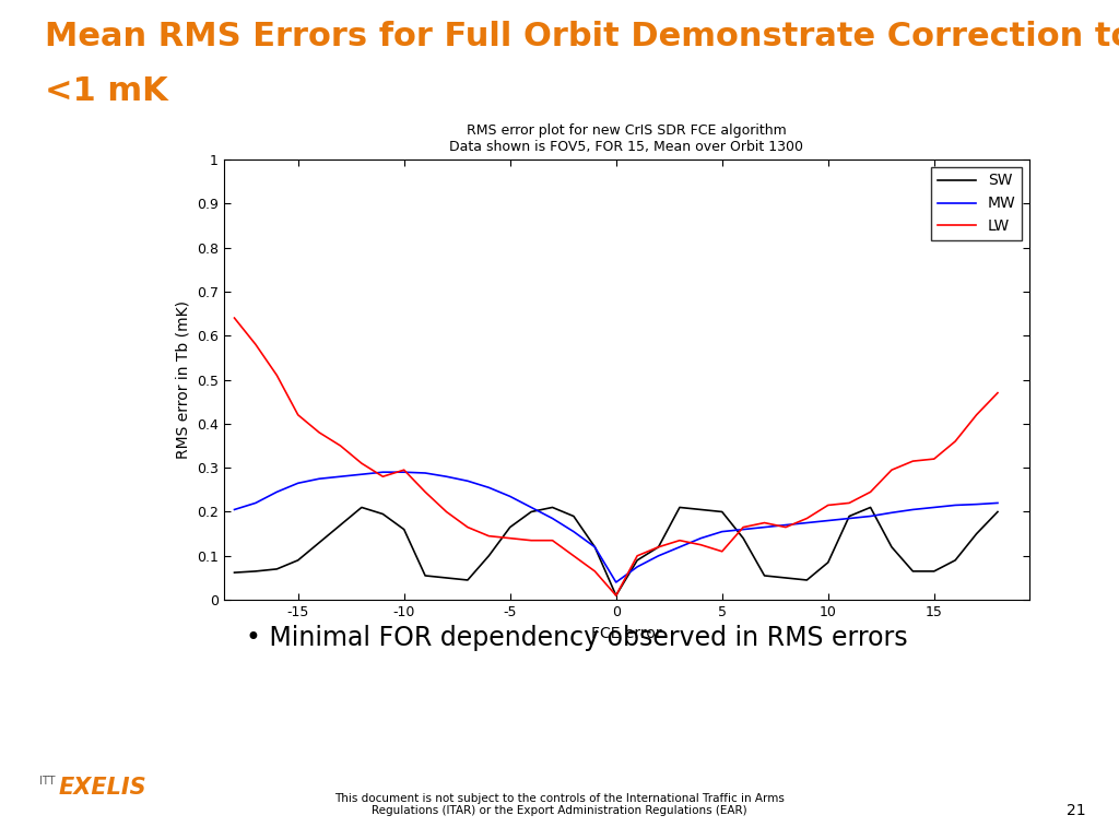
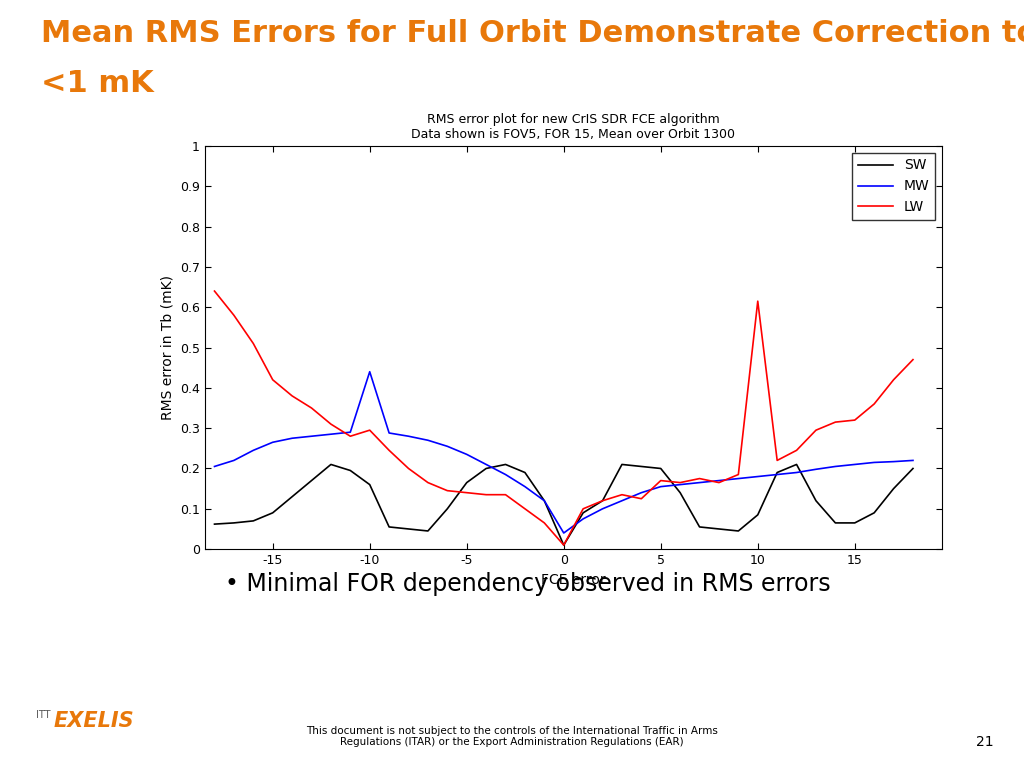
MW/-10: 0.290 -> 0.440
LW/5: 0.110 -> 0.170
LW/10: 0.215 -> 0.615
